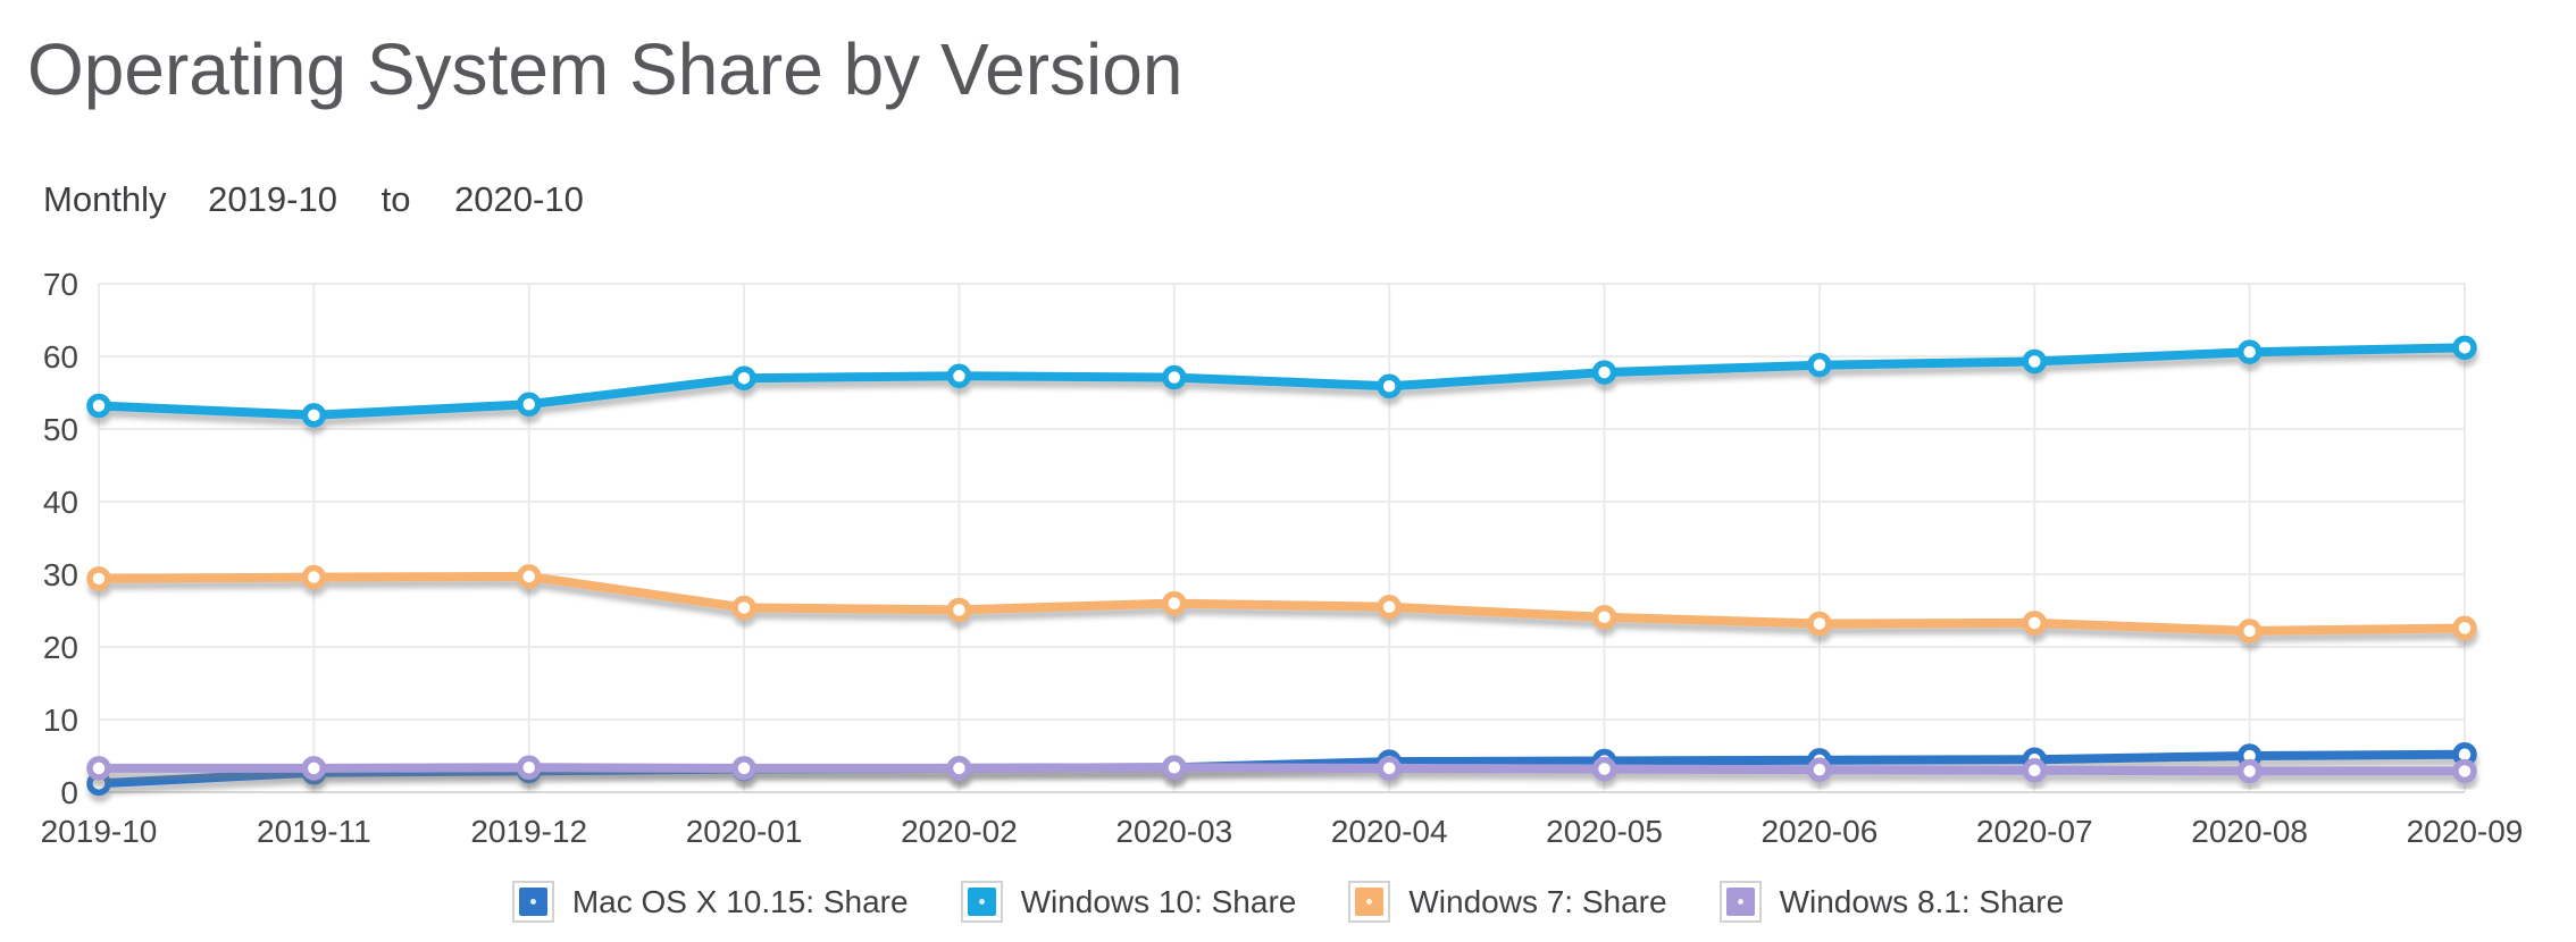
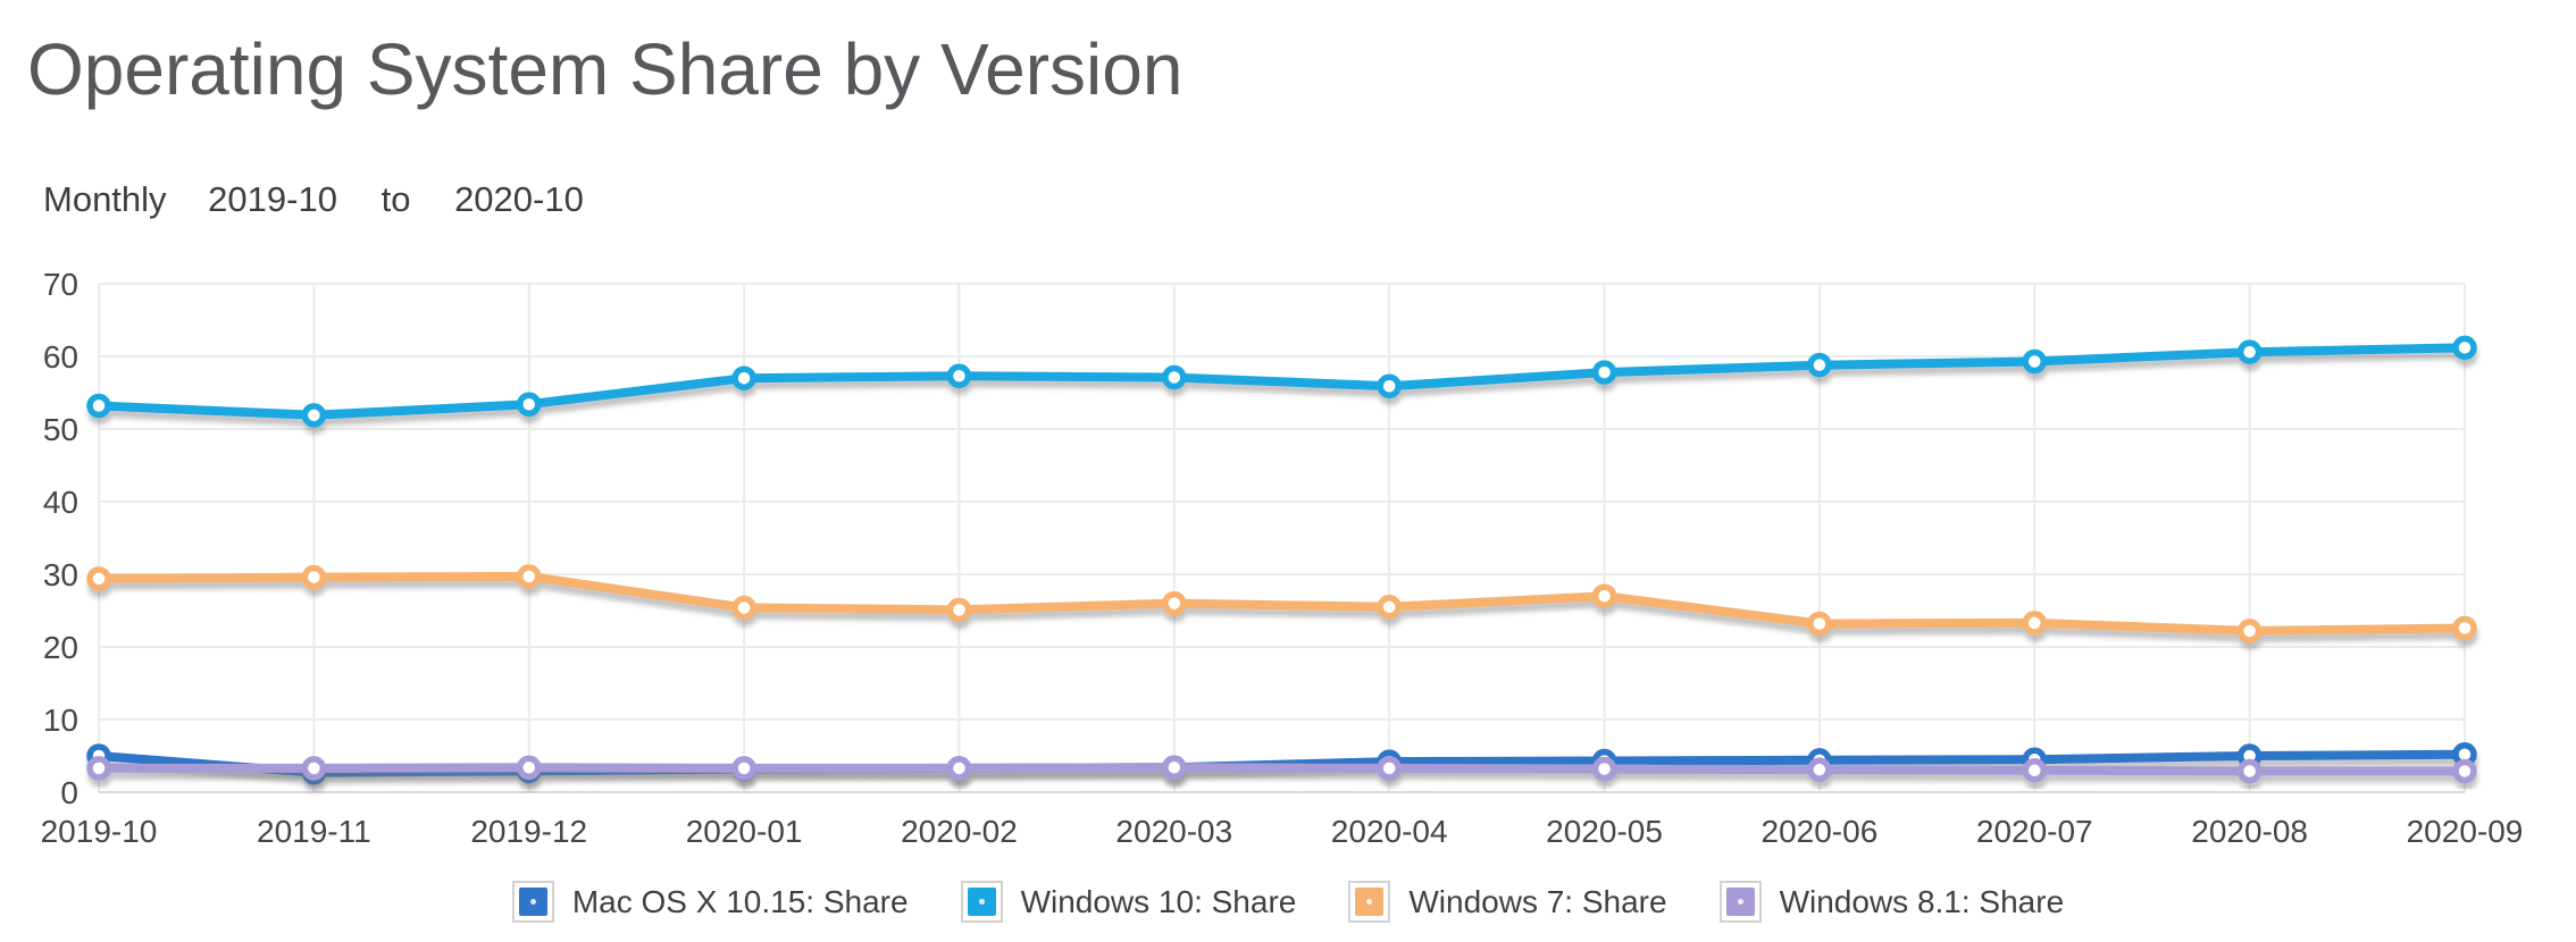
Mac OS X 10.15: Share/2019-10: 1 -> 5
Windows 7: Share/2020-05: 24 -> 27
